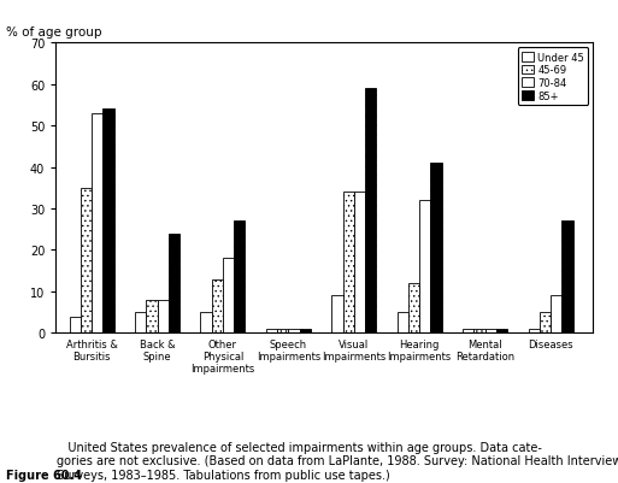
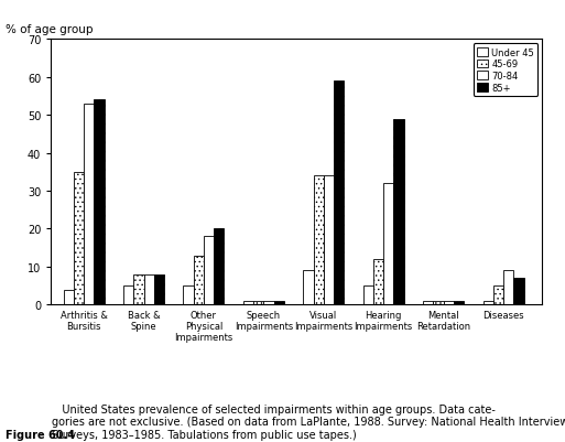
85+/Back & Spine: 24 -> 8
85+/Other Physical Impairments: 27 -> 20
85+/Hearing Impairments: 41 -> 49
85+/Diseases: 27 -> 7
